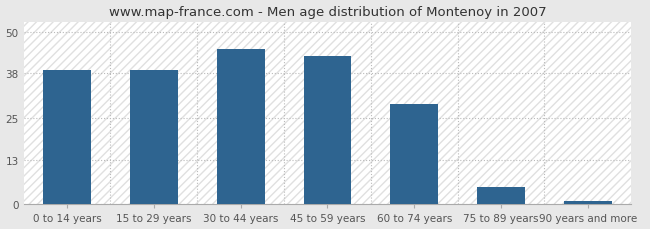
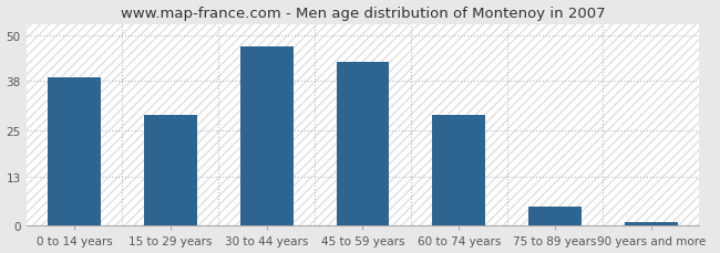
15 to 29 years: 39 -> 29
30 to 44 years: 45 -> 47
